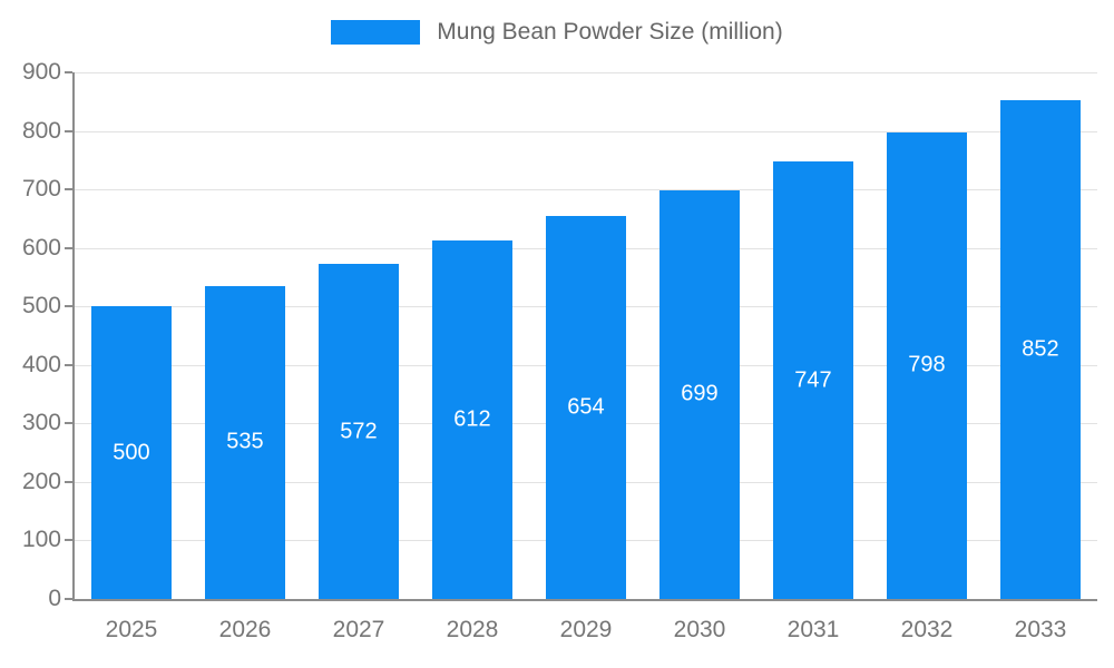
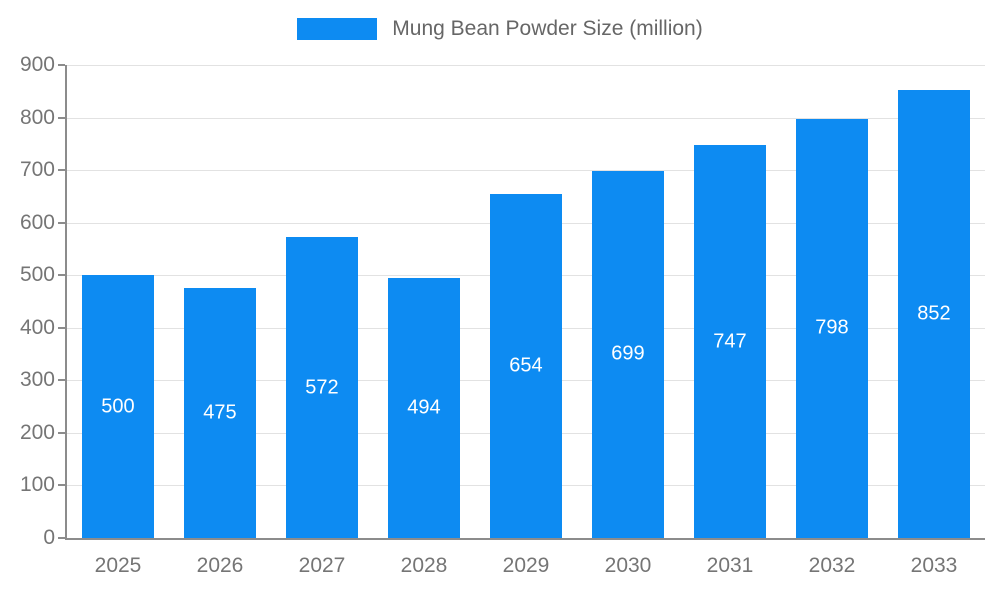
2026: 535 -> 475
2028: 612 -> 494
